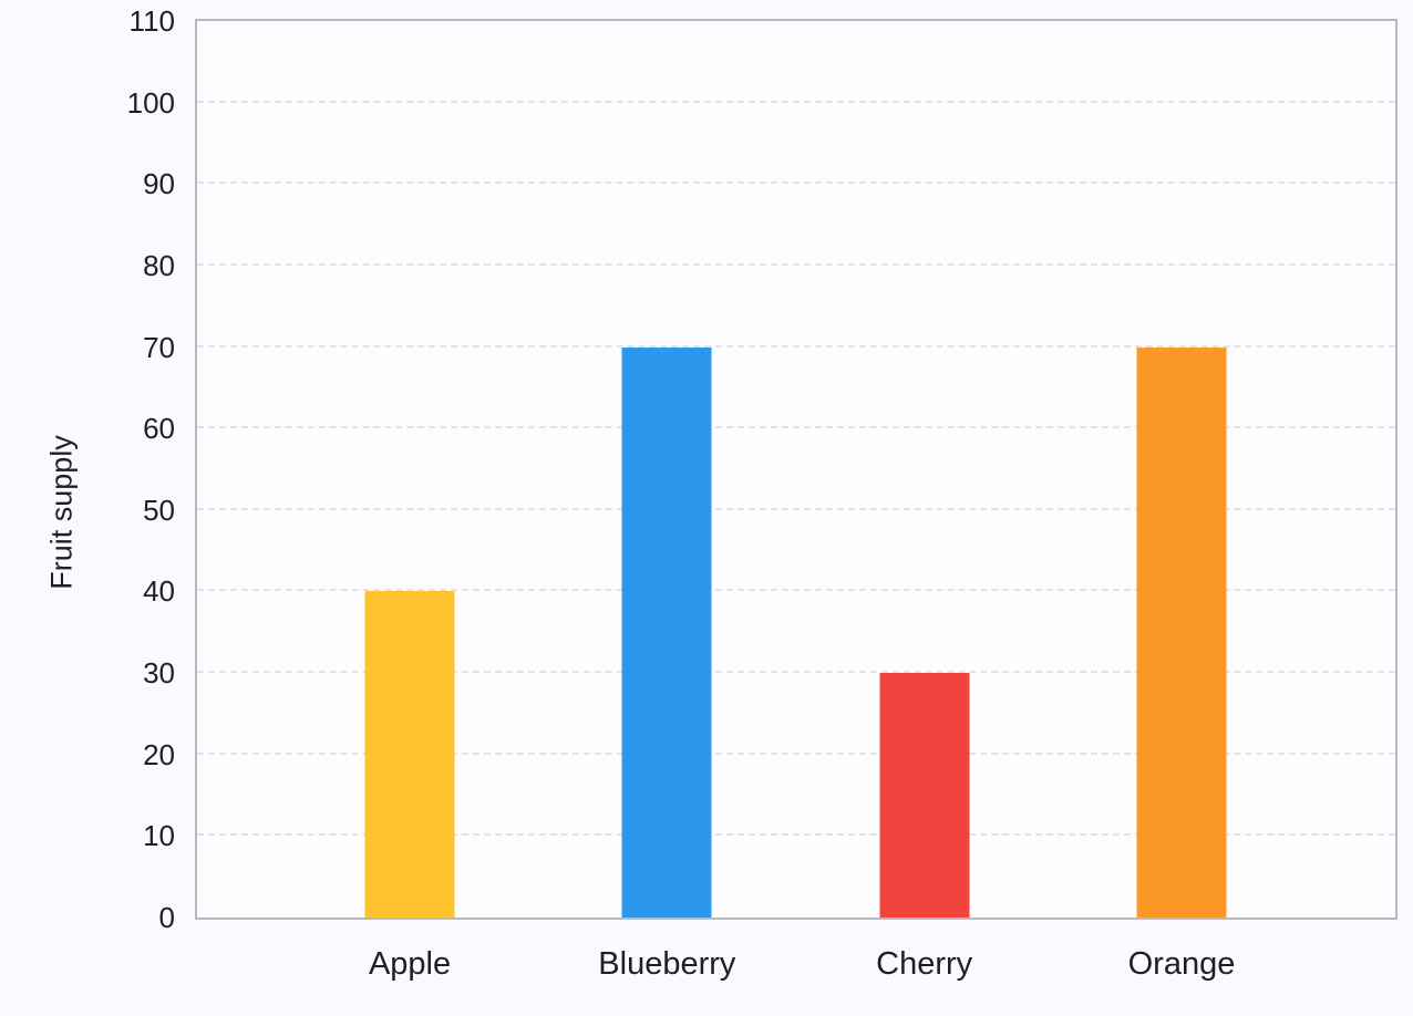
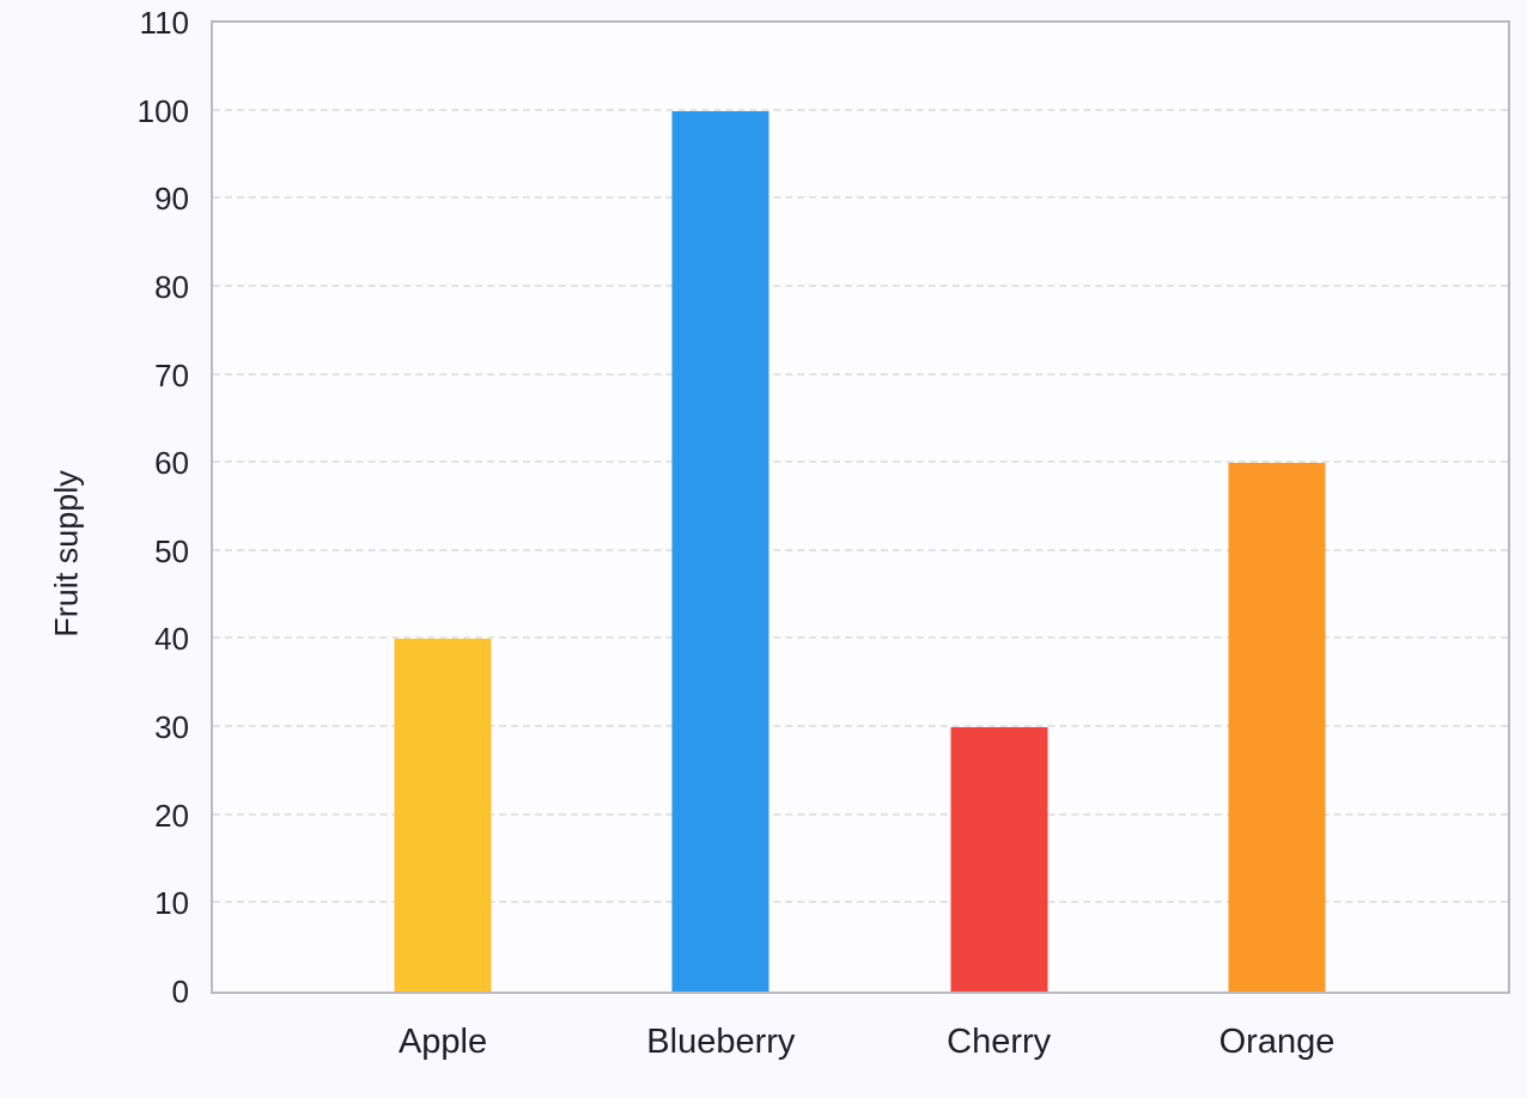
Blueberry: 70 -> 100
Orange: 70 -> 60
